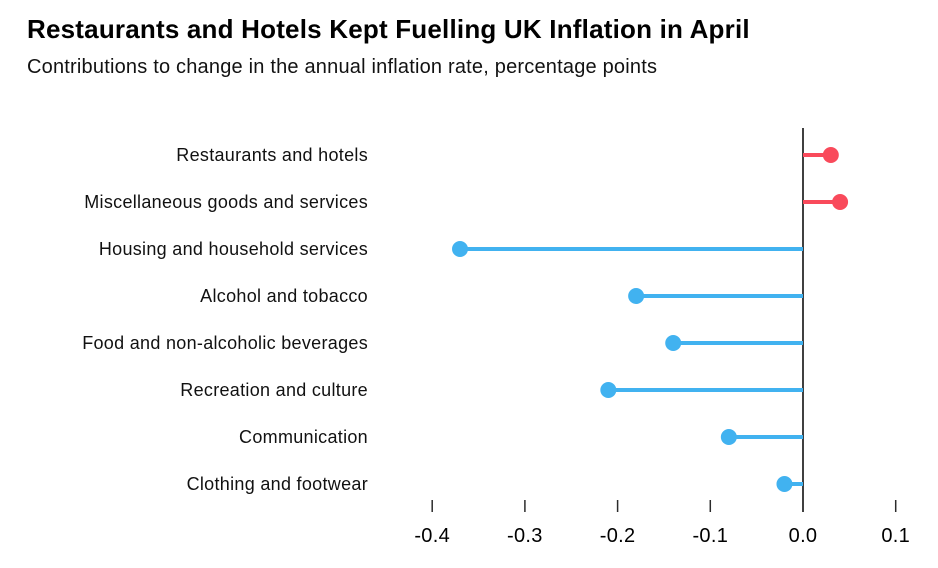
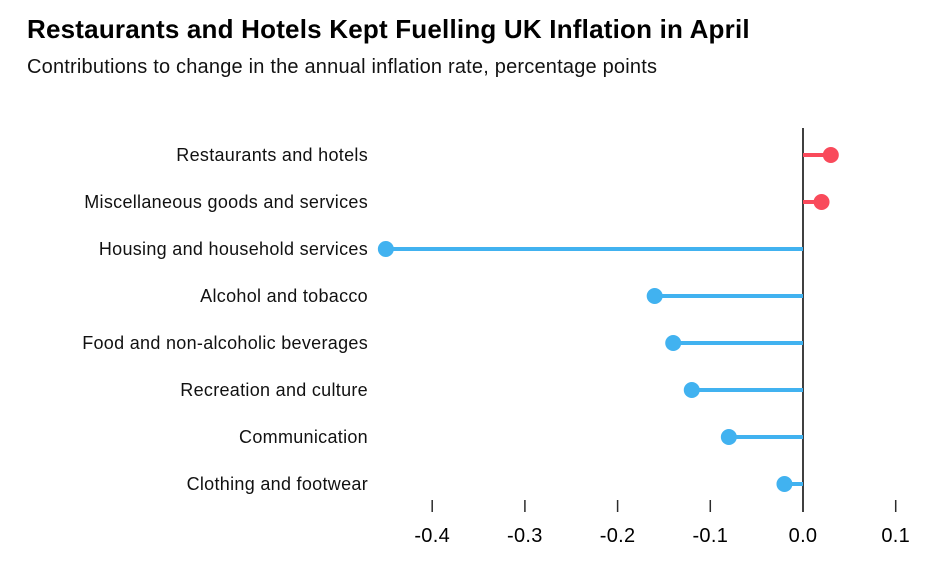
Miscellaneous goods and services: 0.04 -> 0.02
Housing and household services: -0.37 -> -0.45
Alcohol and tobacco: -0.18 -> -0.16
Recreation and culture: -0.21 -> -0.12
